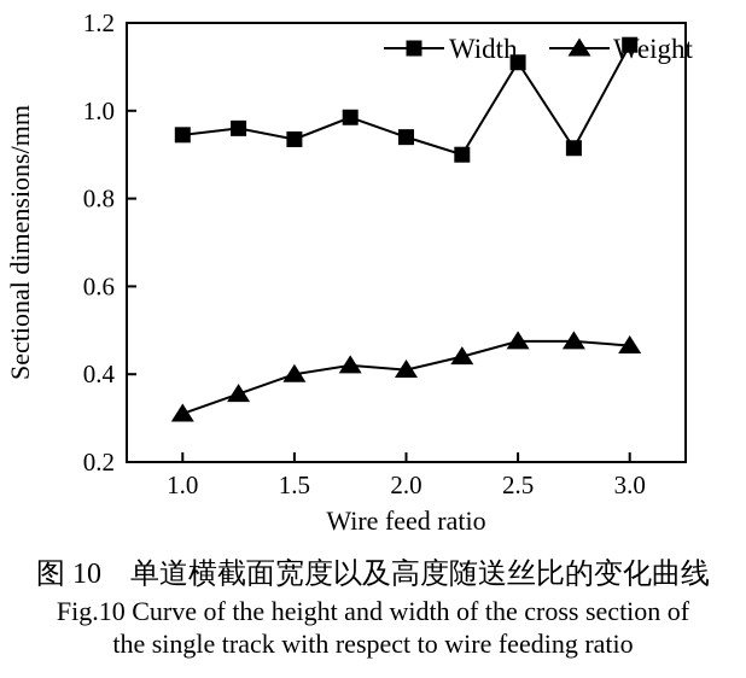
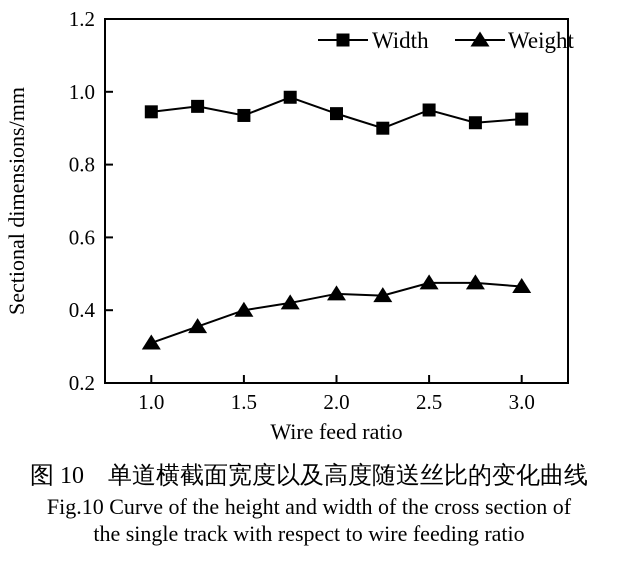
Weight/2.0: 0.41 -> 0.45
Width/2.5: 1.11 -> 0.95
Width/3.0: 1.15 -> 0.93
